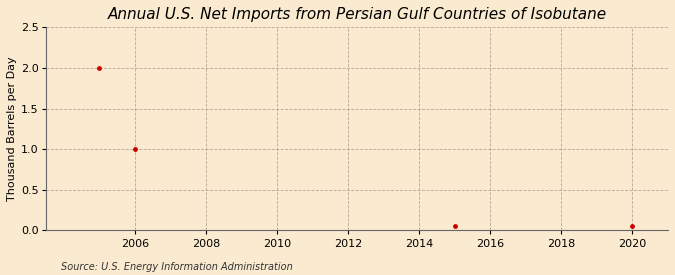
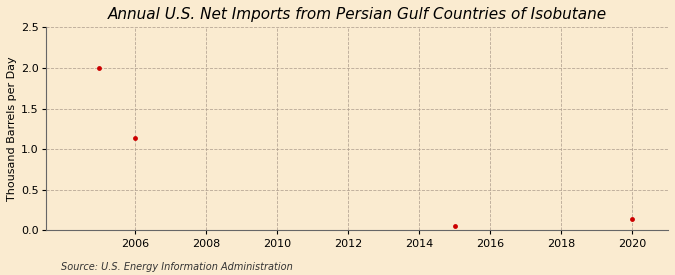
2006: 1.00 -> 1.14
2020: 0.05 -> 0.14
